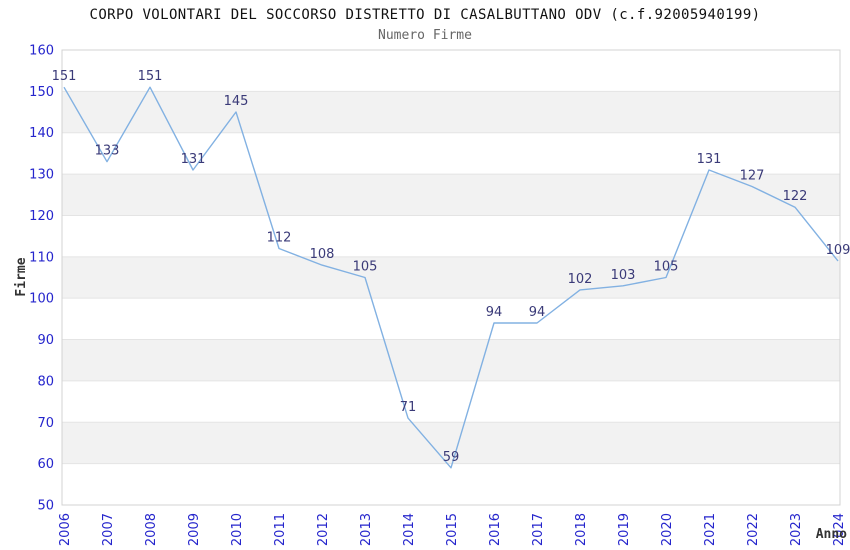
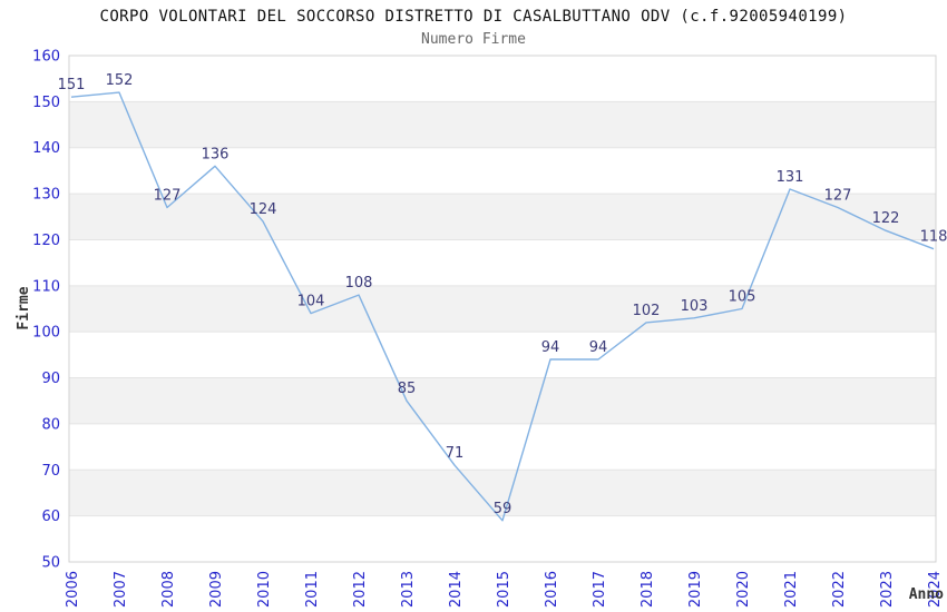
2007: 133 -> 152
2008: 151 -> 127
2009: 131 -> 136
2010: 145 -> 124
2011: 112 -> 104
2013: 105 -> 85
2024: 109 -> 118
